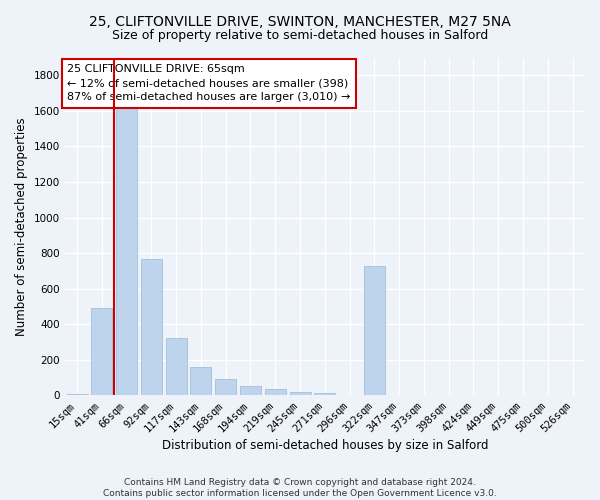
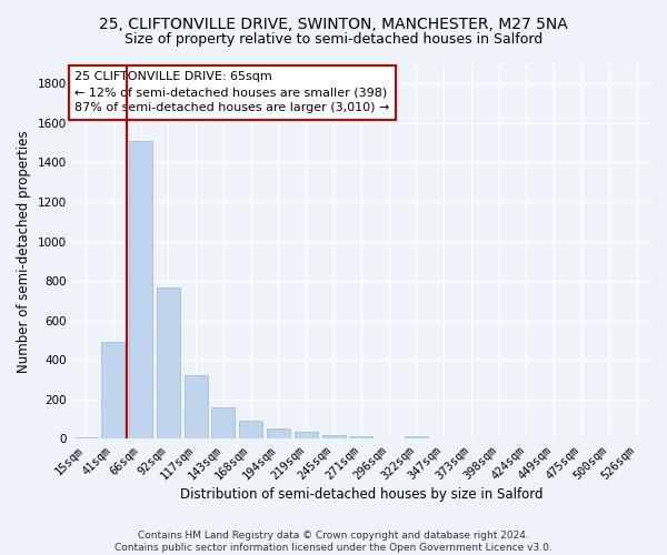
66sqm: 1630 -> 1510
322sqm: 730 -> 20
